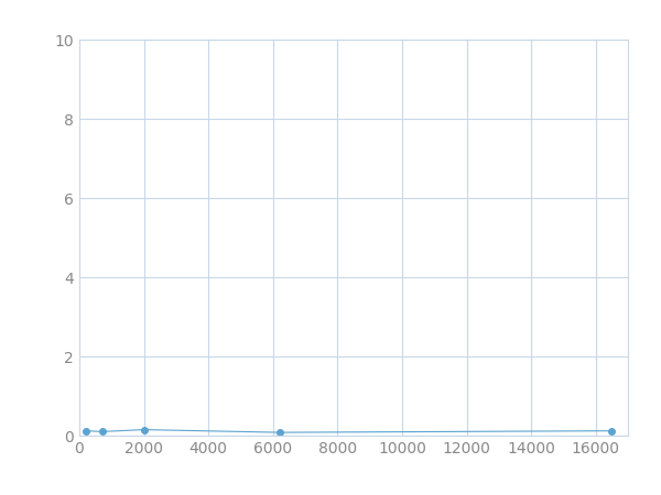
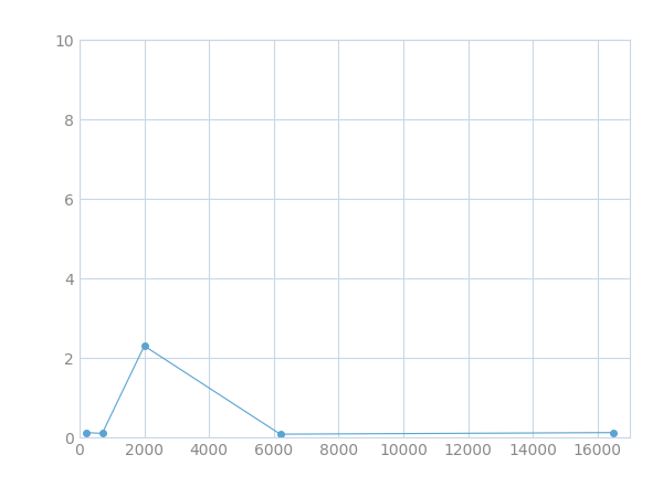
2000: 0.15 -> 2.30
